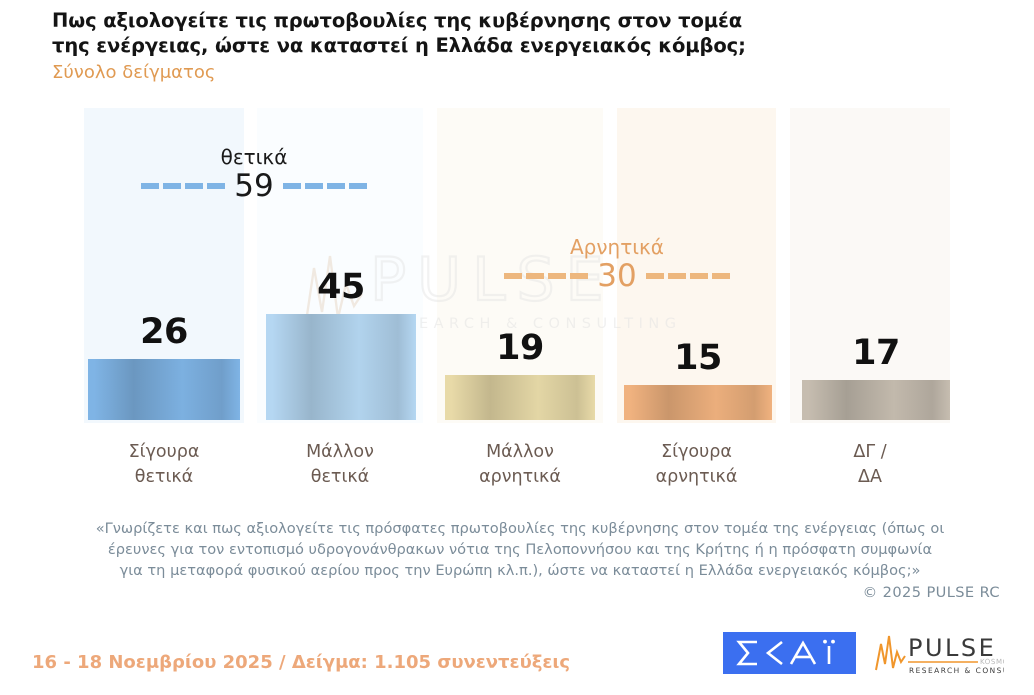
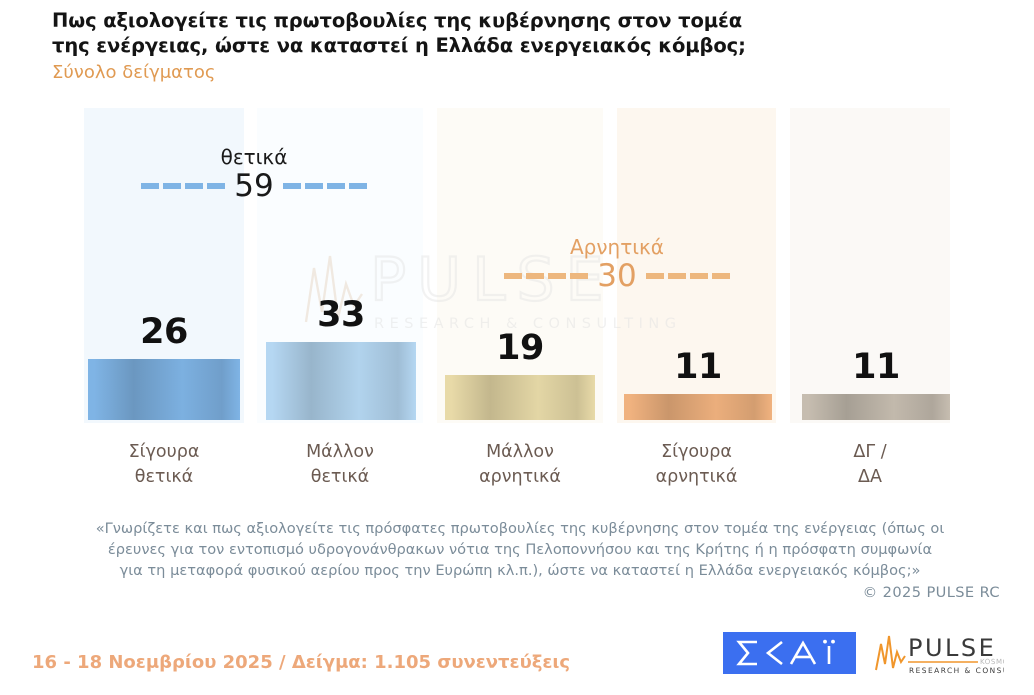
Μάλλον θετικά: 45 -> 33
Σίγουρα αρνητικά: 15 -> 11
ΔΓ / ΔΑ: 17 -> 11
